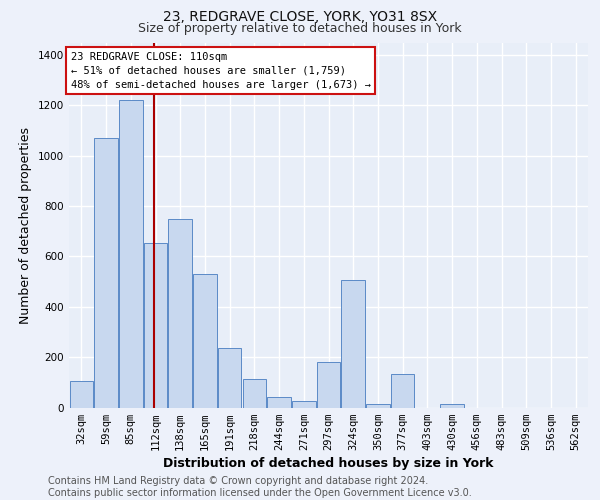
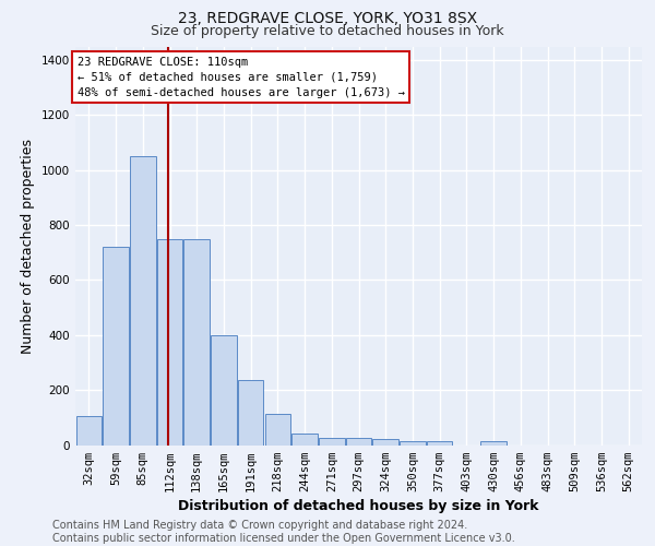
59sqm: 1070 -> 720
85sqm: 1220 -> 1050
112sqm: 655 -> 750
165sqm: 530 -> 400
297sqm: 180 -> 27
324sqm: 505 -> 22
377sqm: 135 -> 12
